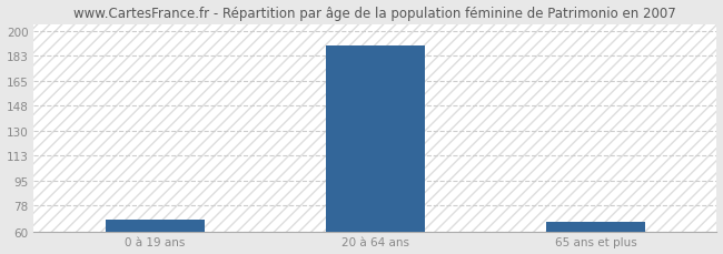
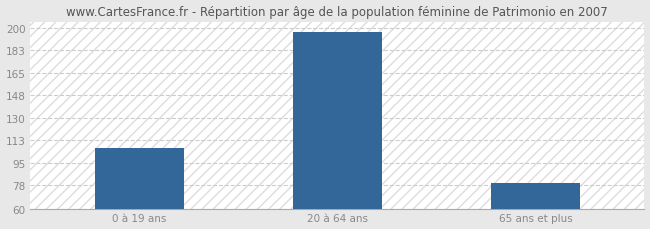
0 à 19 ans: 68 -> 107
20 à 64 ans: 190 -> 197
65 ans et plus: 67 -> 80
